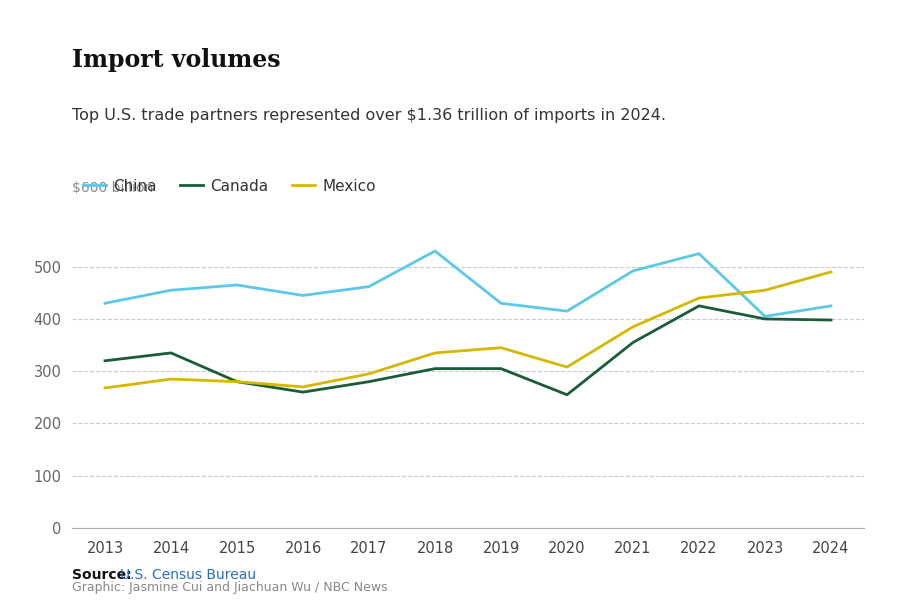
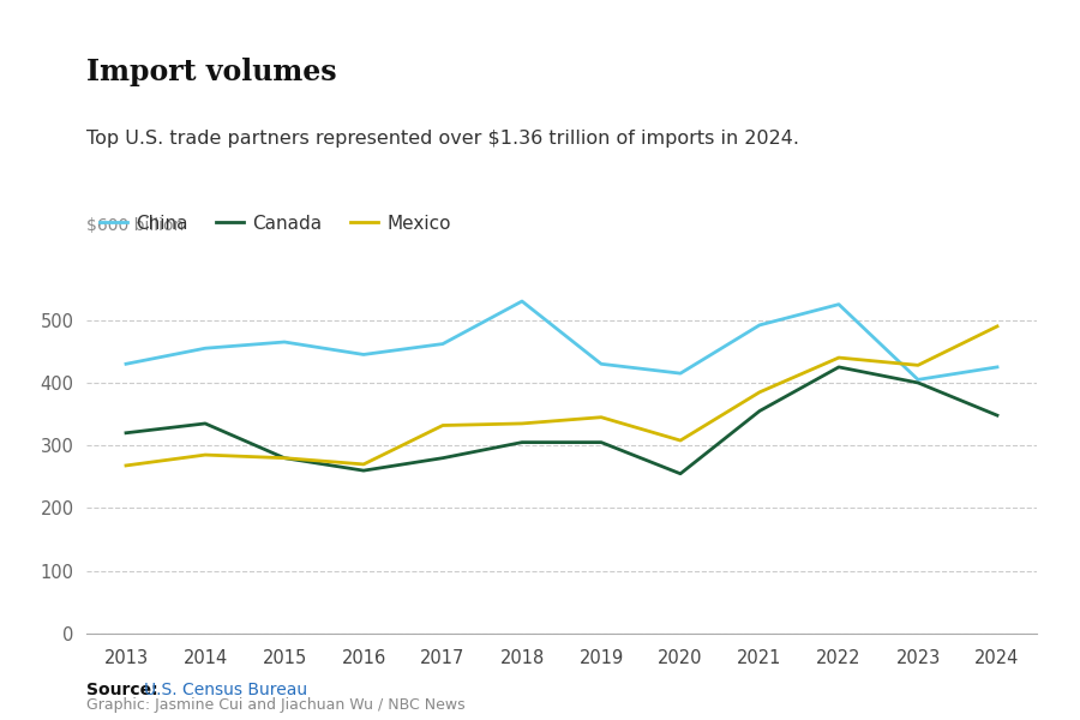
Mexico/2017: 295 -> 332
Mexico/2023: 455 -> 428
Canada/2024: 398 -> 348
